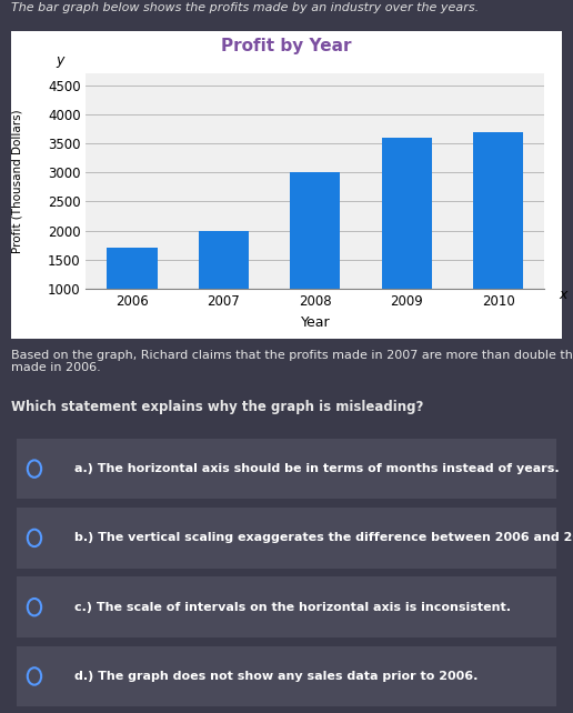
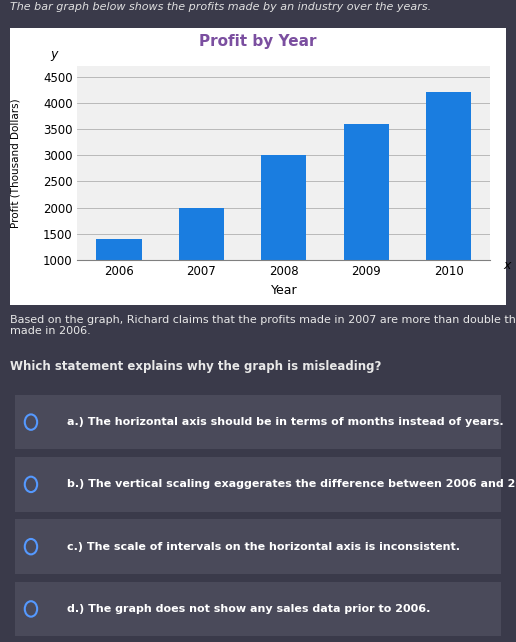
2006: 1700 -> 1400
2010: 3700 -> 4200
